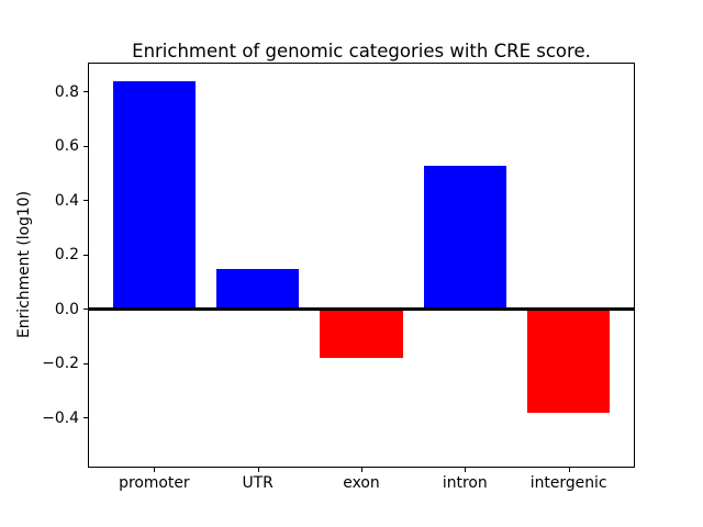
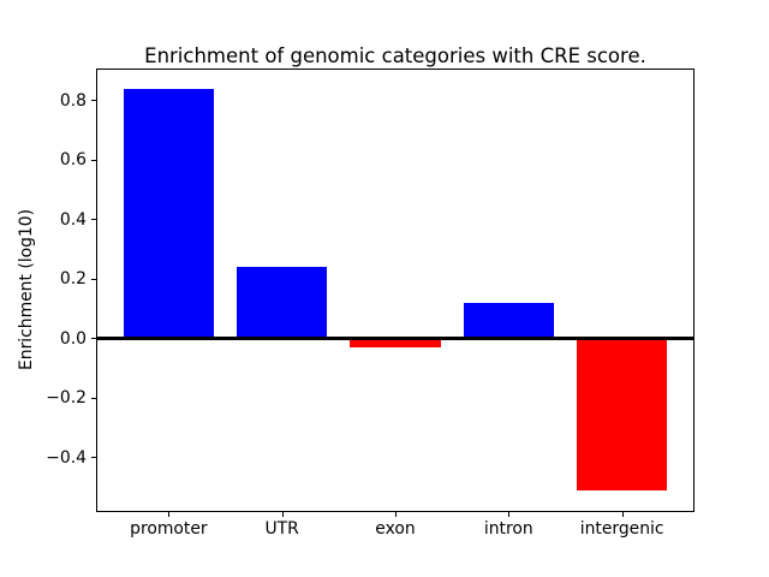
UTR: 0.15 -> 0.24
exon: -0.18 -> -0.03
intron: 0.53 -> 0.12
intergenic: -0.38 -> -0.51
